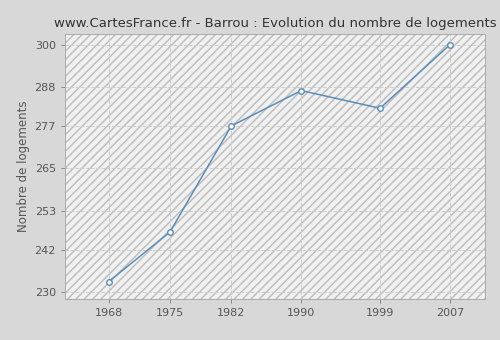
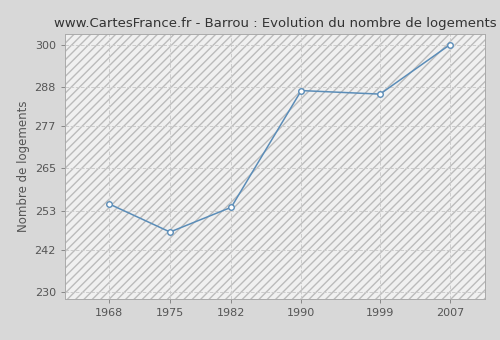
1968: 233 -> 255
1982: 277 -> 254
1999: 282 -> 286
